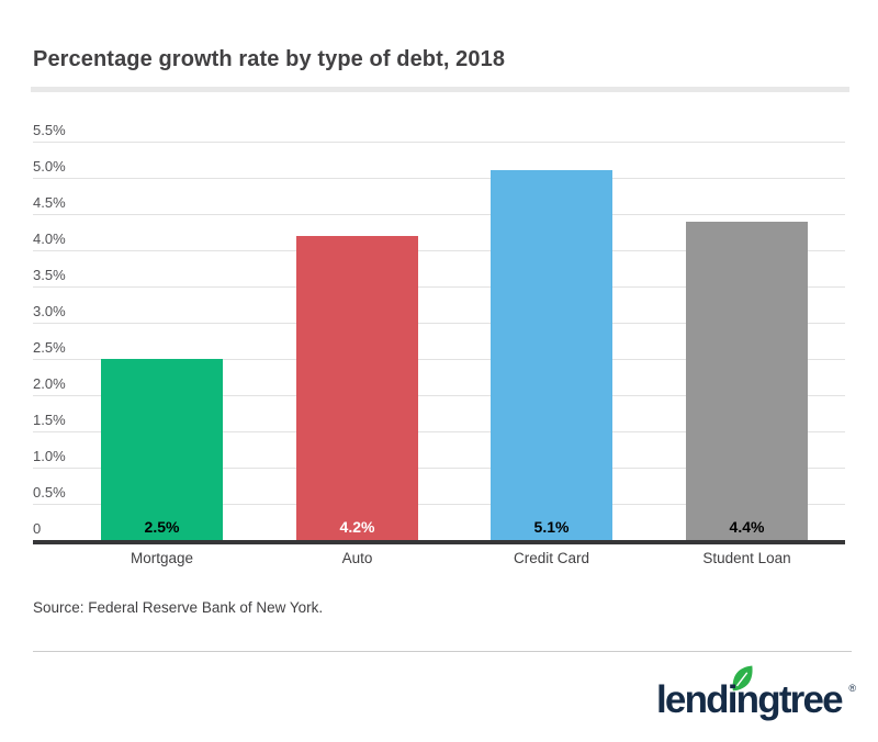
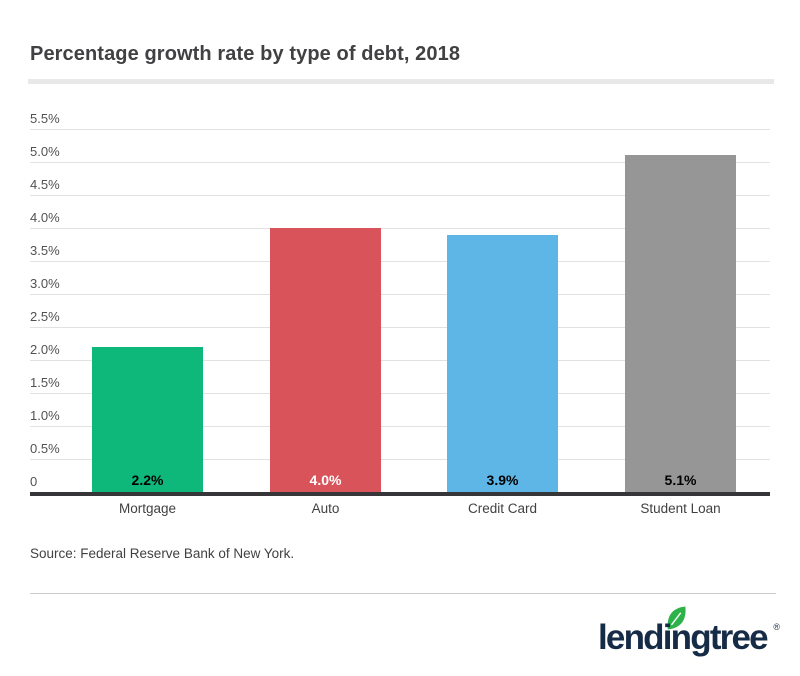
Mortgage: 2.5% -> 2.2%
Auto: 4.2% -> 4.0%
Credit Card: 5.1% -> 3.9%
Student Loan: 4.4% -> 5.1%
